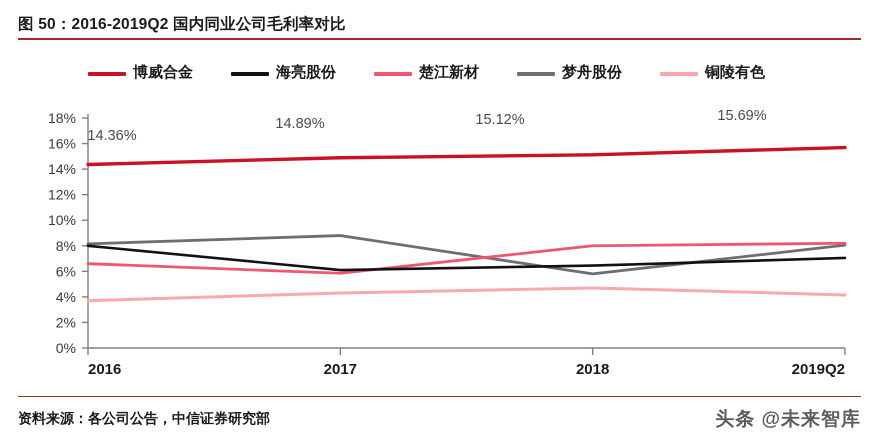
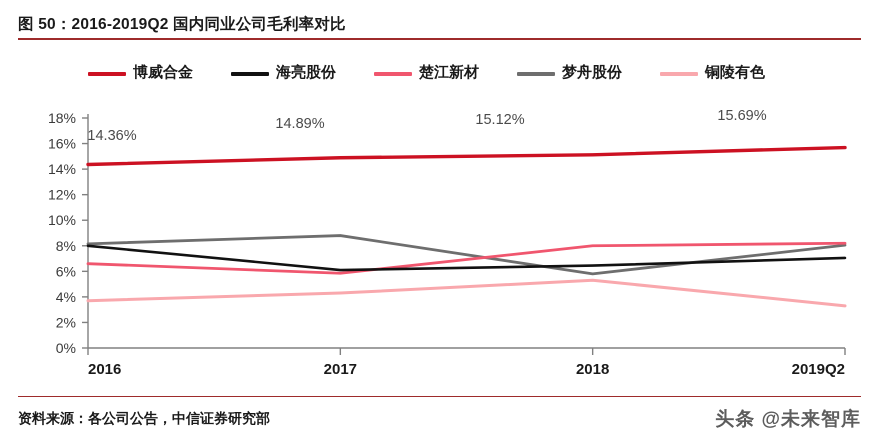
铜陵有色/2018: 4.7% -> 5.3%
铜陵有色/2019Q2: 4.2% -> 3.3%
